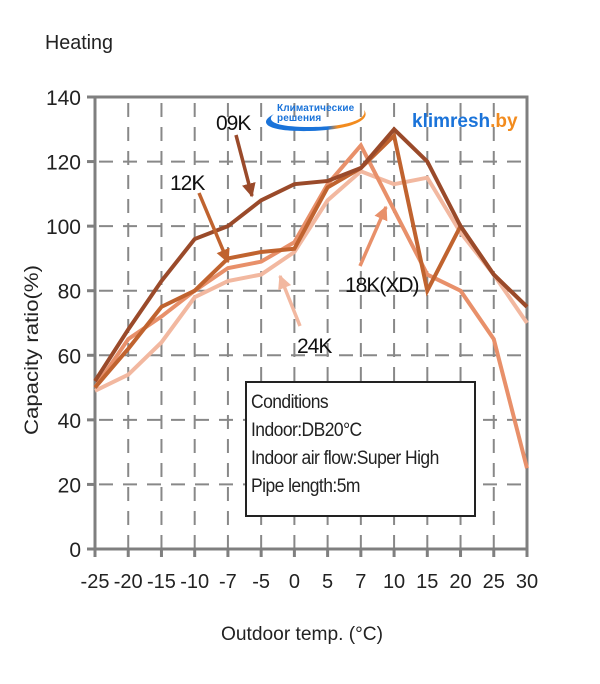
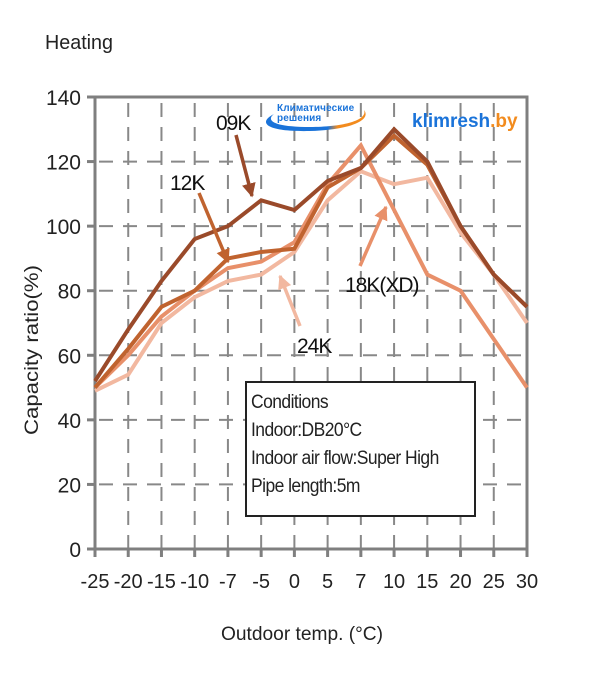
18K(XD)/-20: 65 -> 60
24K/-15: 64 -> 70
09K/0: 113 -> 105
12K/15: 80 -> 119
18K(XD)/30: 25 -> 50
